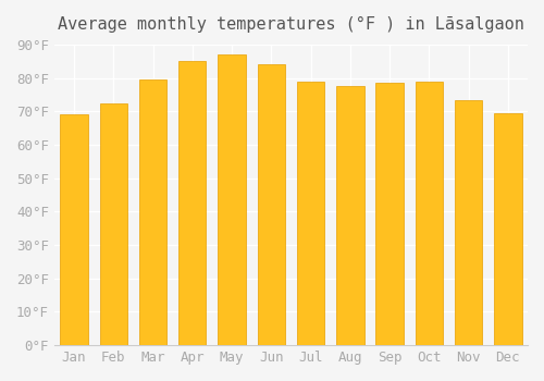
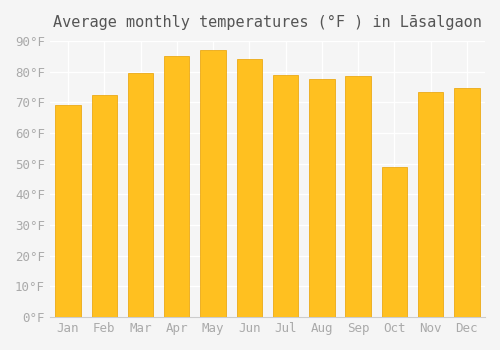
Oct: 79.0°F -> 49.0°F
Dec: 69.5°F -> 74.5°F
